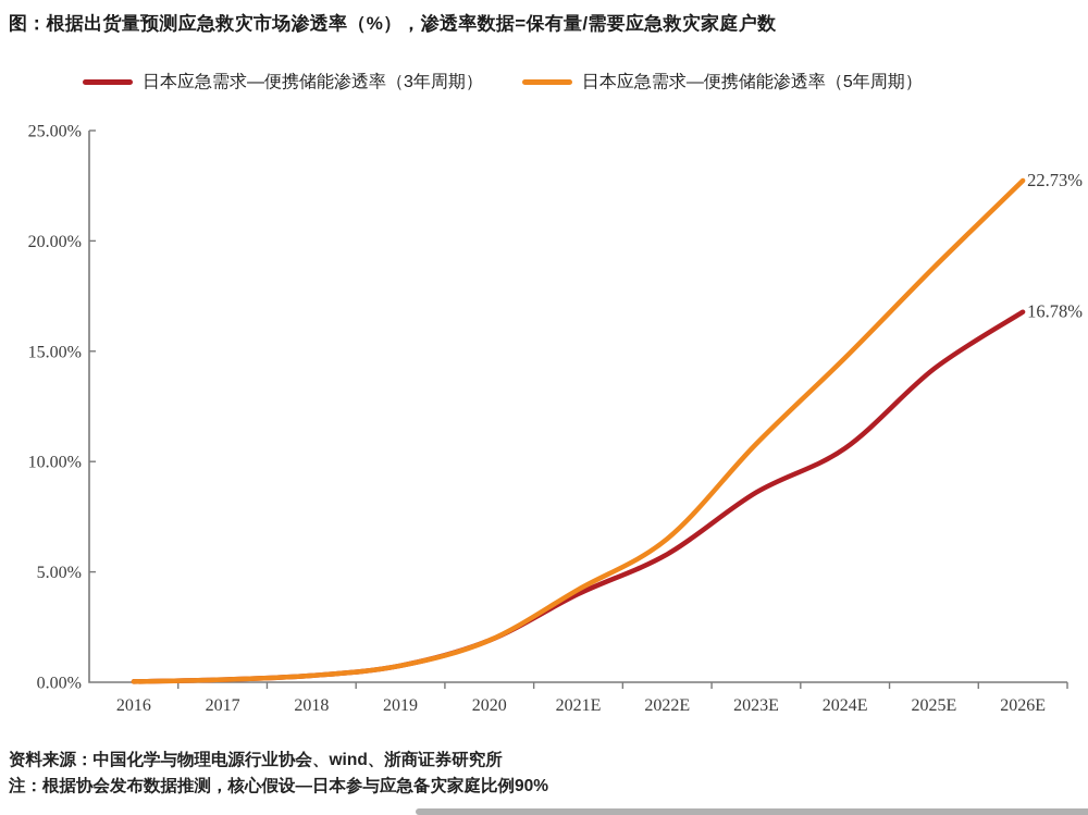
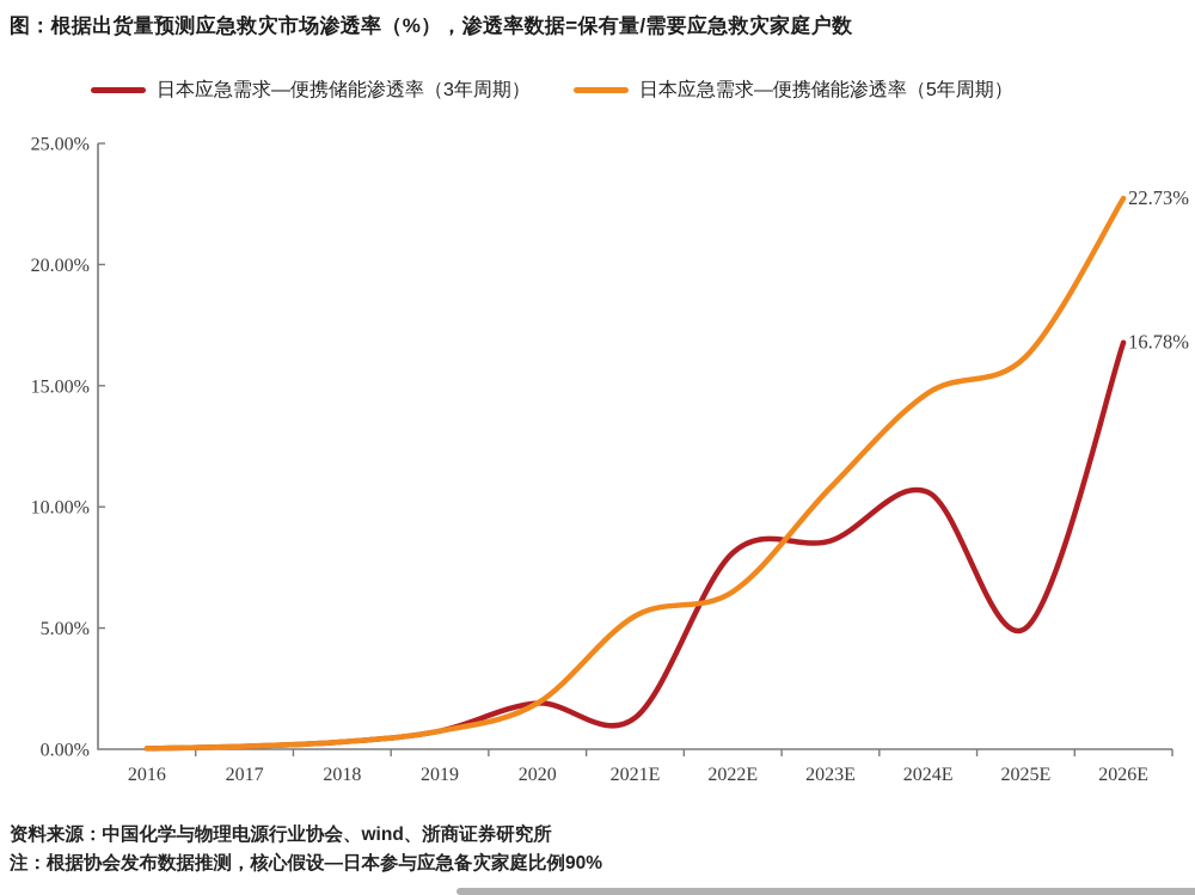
日本应急需求—便携储能渗透率（3年周期）/2021E: 4.0% -> 1.3%
日本应急需求—便携储能渗透率（5年周期）/2021E: 4.2% -> 5.5%
日本应急需求—便携储能渗透率（3年周期）/2022E: 5.8% -> 8.1%
日本应急需求—便携储能渗透率（3年周期）/2025E: 14.2% -> 5.0%
日本应急需求—便携储能渗透率（5年周期）/2025E: 18.8% -> 16.2%
